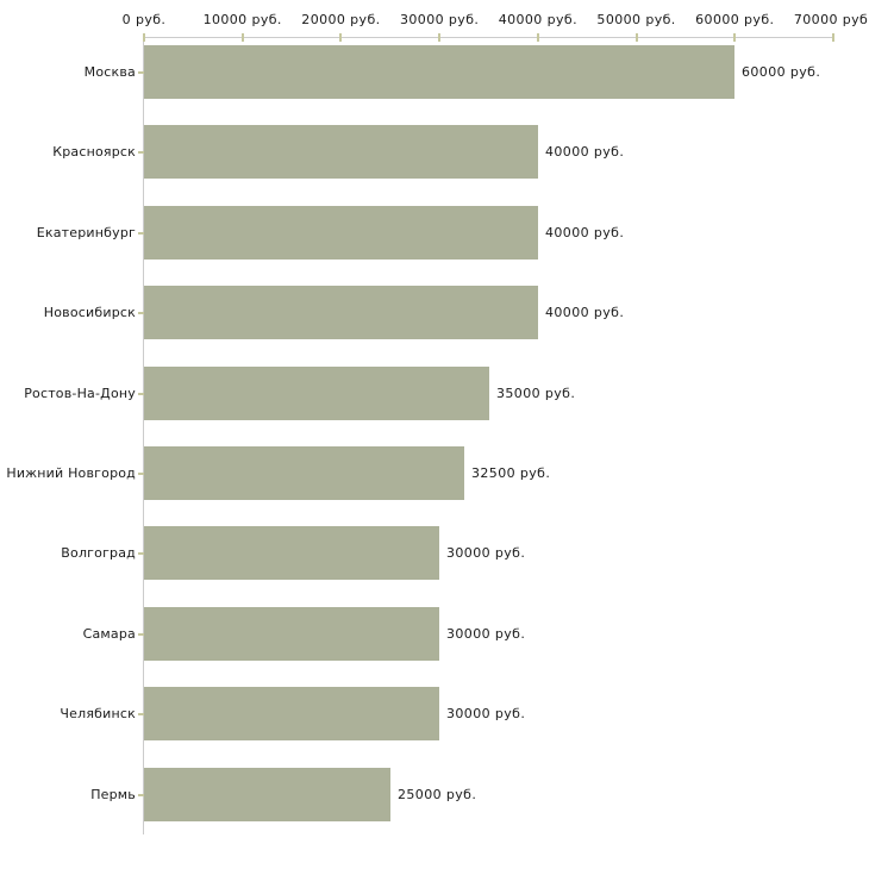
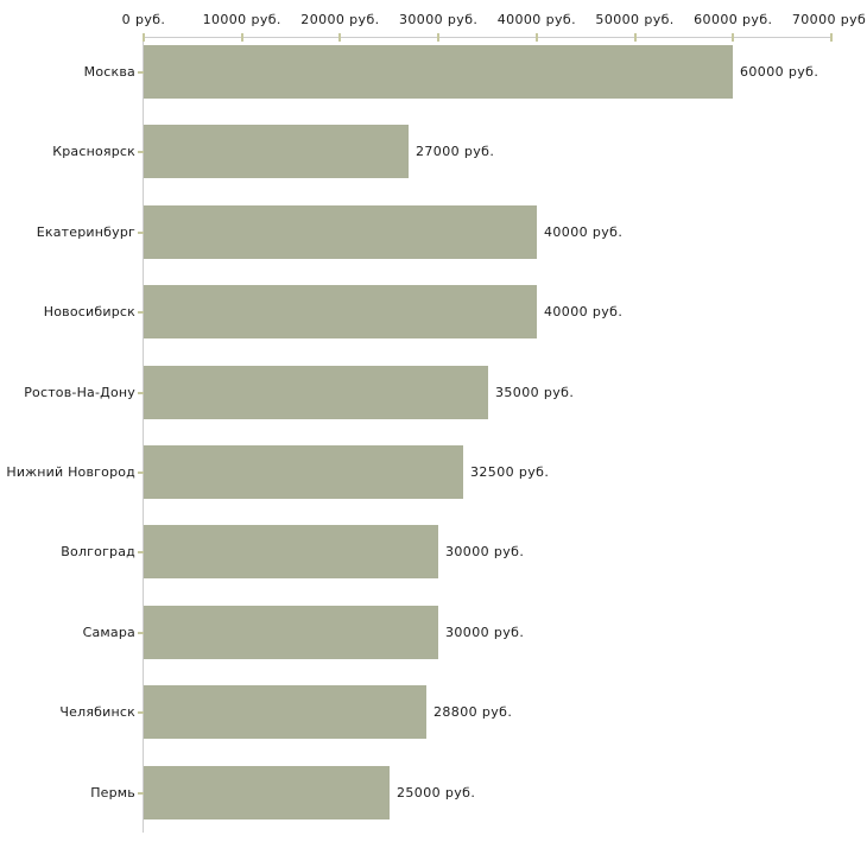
Красноярск: 40000 -> 27000
Челябинск: 30000 -> 28800
